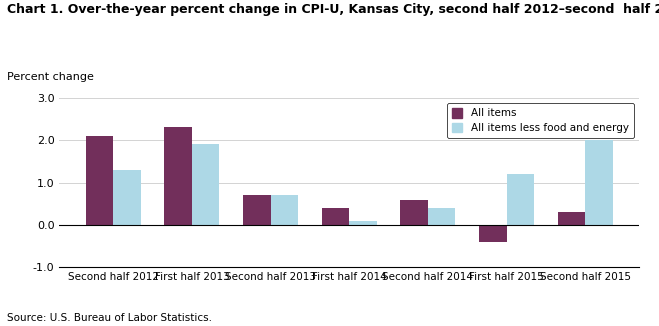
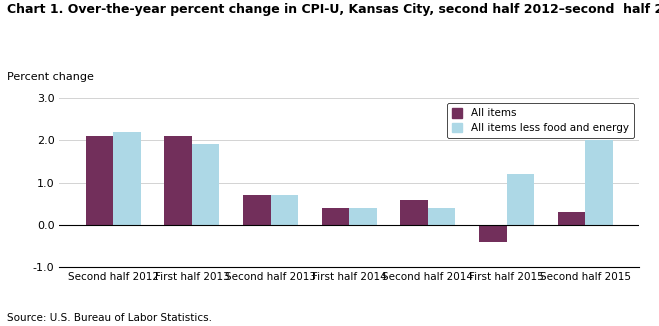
All items less food and energy/Second half 2012: 1.3 -> 2.2
All items/First half 2013: 2.3 -> 2.1
All items less food and energy/First half 2014: 0.1 -> 0.4
